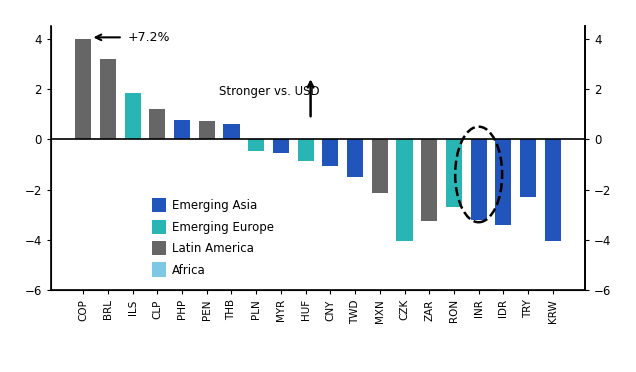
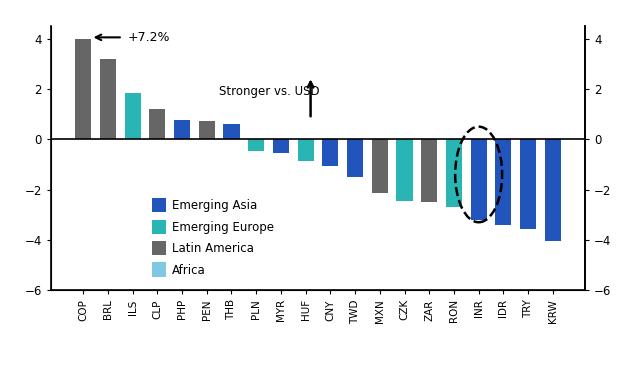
CZK: -4.05 -> -2.45
ZAR: -3.25 -> -2.50
TRY: -2.30 -> -3.55
